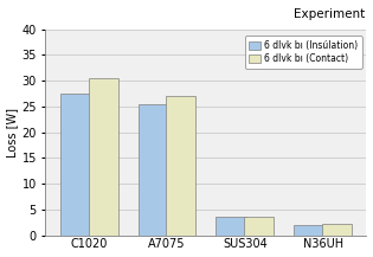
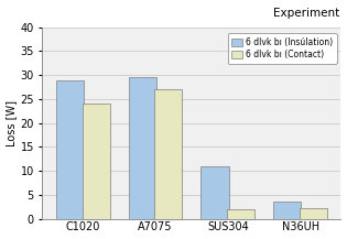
6 dlvk bı (Insúlation)/C1020: 27.5 -> 29.0
6 dlvk bı (Contact)/C1020: 30.5 -> 24.0
6 dlvk bı (Insúlation)/A7075: 25.5 -> 29.5
6 dlvk bı (Insúlation)/SUS304: 3.5 -> 11.0
6 dlvk bı (Contact)/SUS304: 3.5 -> 2.0
6 dlvk bı (Insúlation)/N36UH: 2.0 -> 3.5
